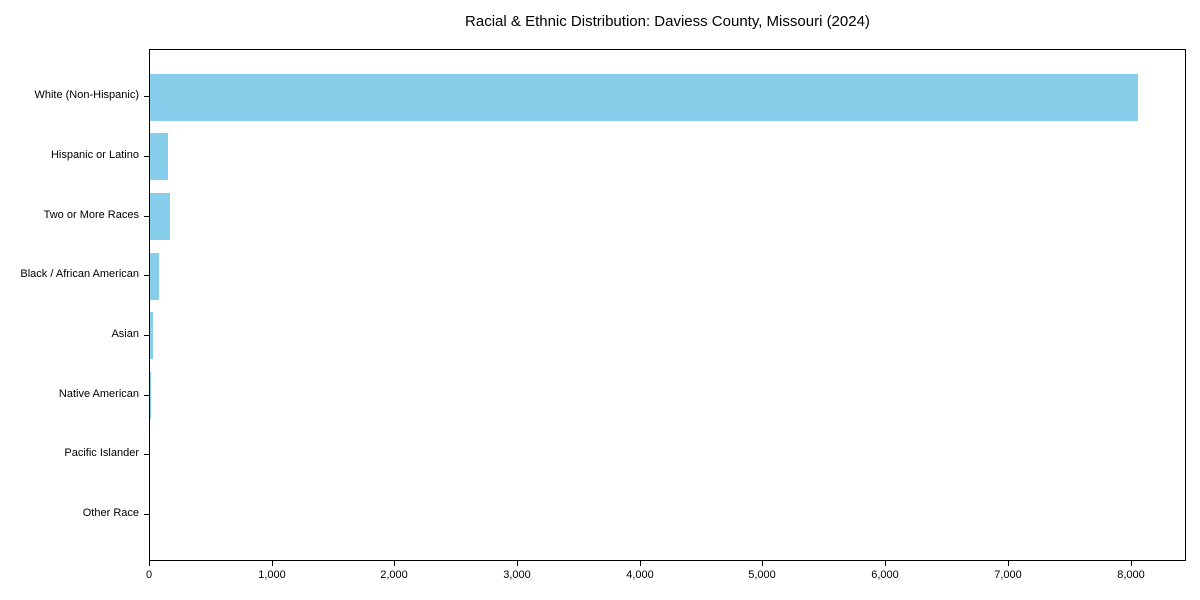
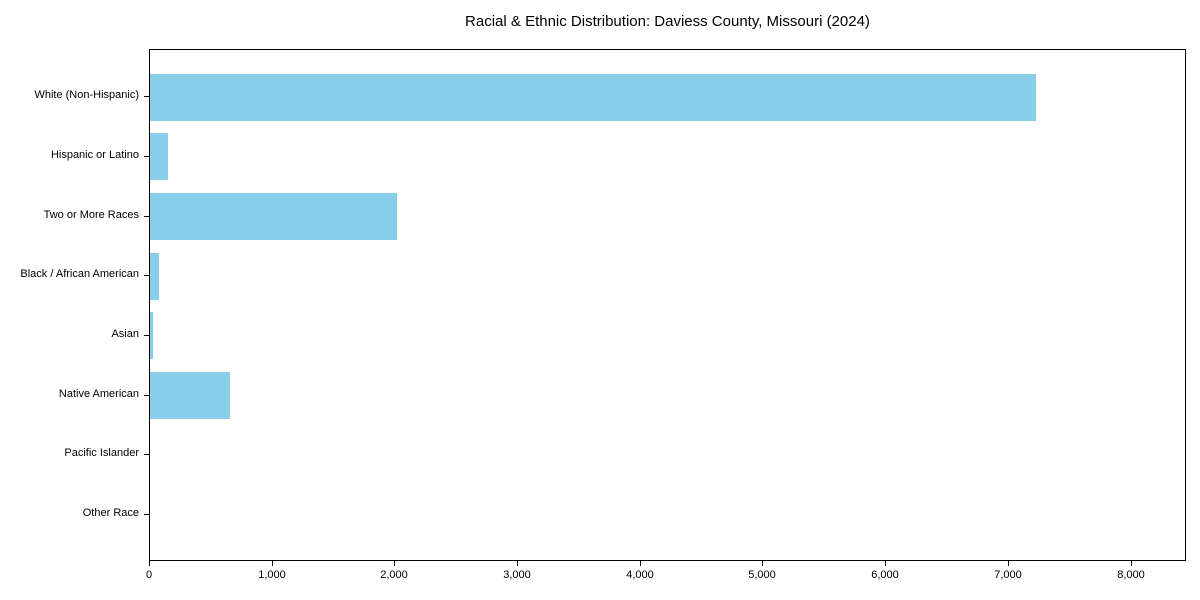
White (Non-Hispanic): 8050 -> 7220
Two or More Races: 160 -> 2010
Native American: 10 -> 650
